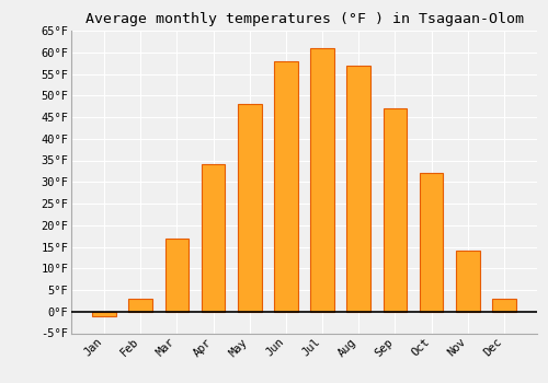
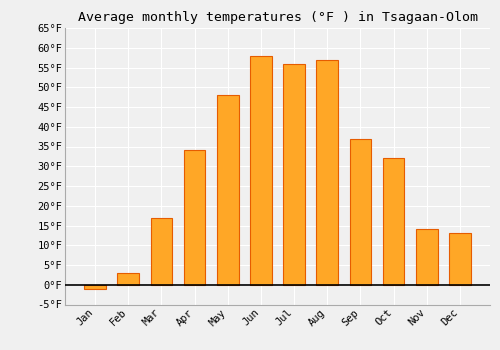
Jul: 61°F -> 56°F
Sep: 47°F -> 37°F
Dec: 3°F -> 13°F
